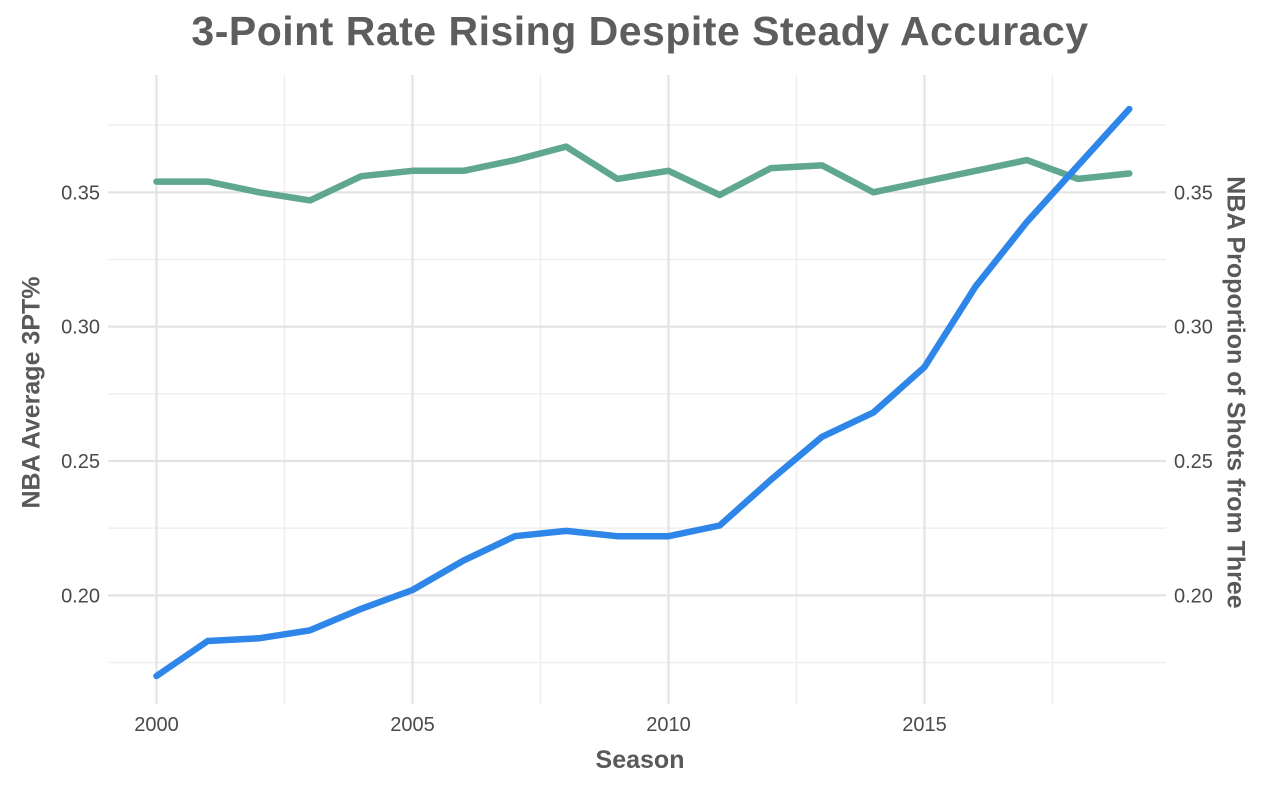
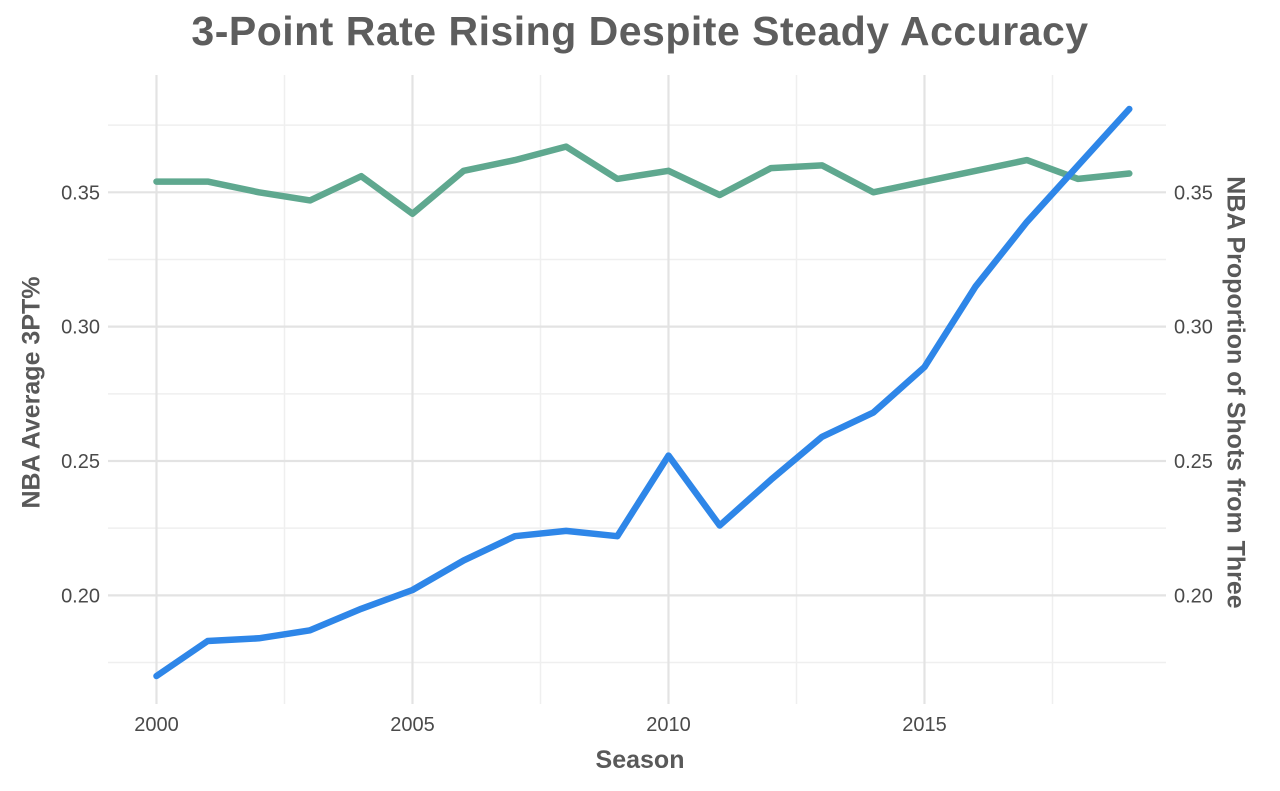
NBA Average 3PT%/2005: 0.358 -> 0.342
NBA Proportion of Shots from Three/2010: 0.222 -> 0.252
